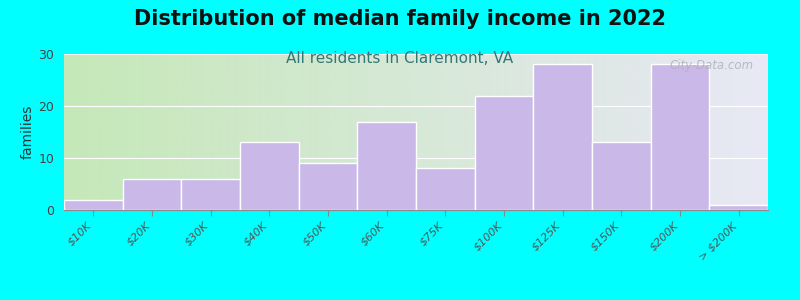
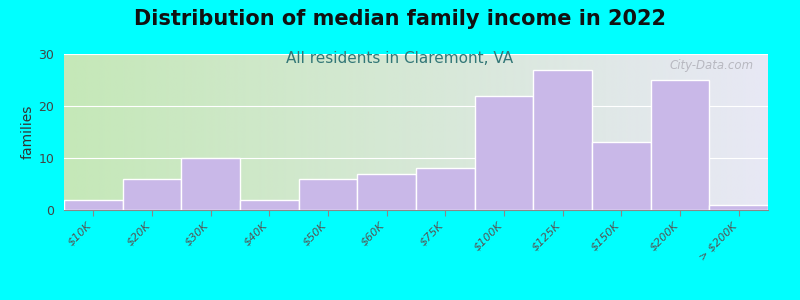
$30K: 6 -> 10
$40K: 13 -> 2
$50K: 9 -> 6
$60K: 17 -> 7
$125K: 28 -> 27
$200K: 28 -> 25
